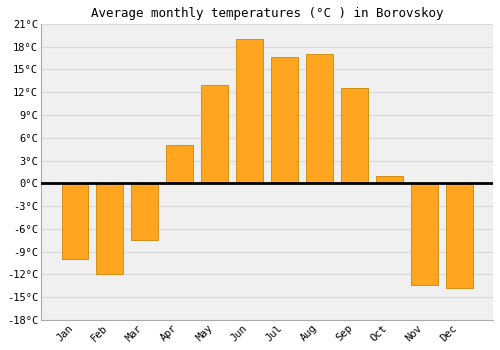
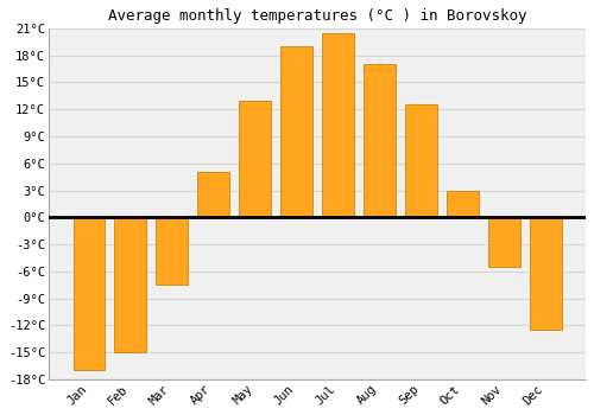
Jan: -10.0°C -> -17.0°C
Feb: -12.0°C -> -15.0°C
Jul: 16.6°C -> 20.5°C
Oct: 1.0°C -> 3.0°C
Nov: -13.4°C -> -5.5°C
Dec: -13.8°C -> -12.5°C
